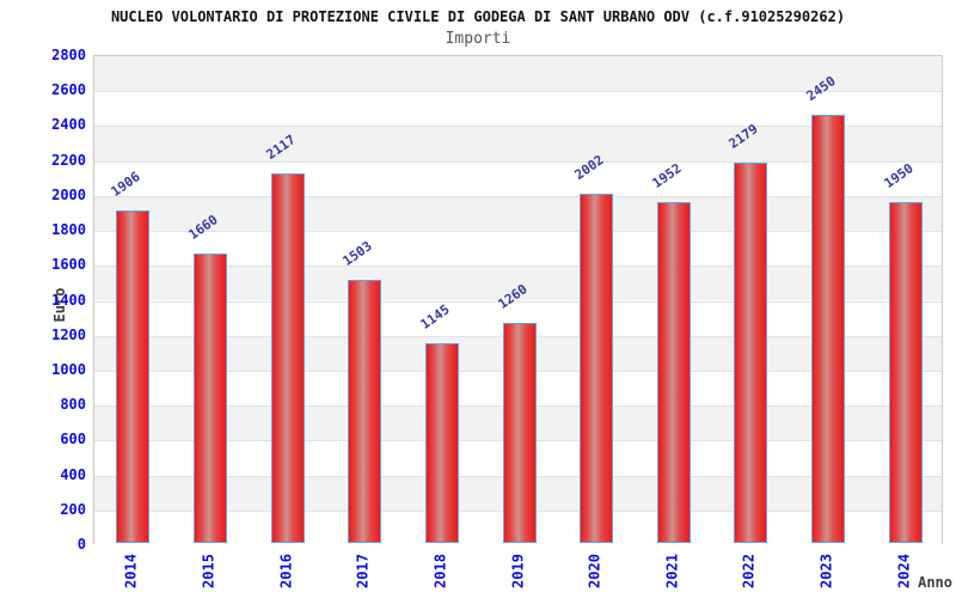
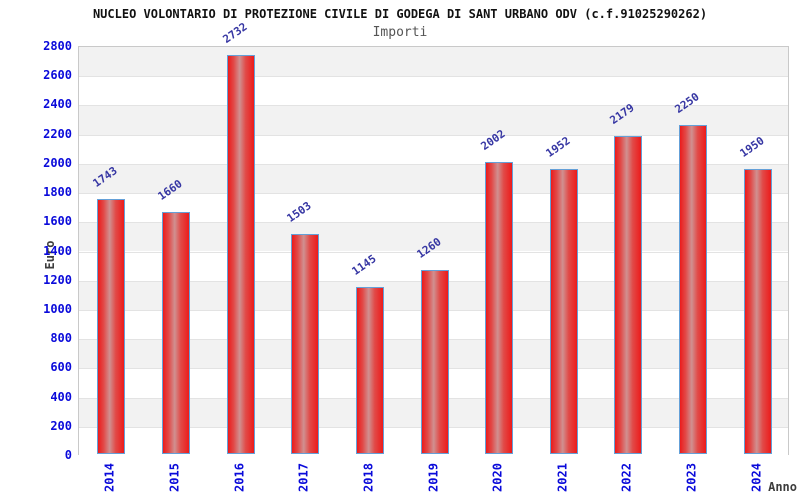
2014: 1906 -> 1743
2016: 2117 -> 2732
2023: 2450 -> 2250
